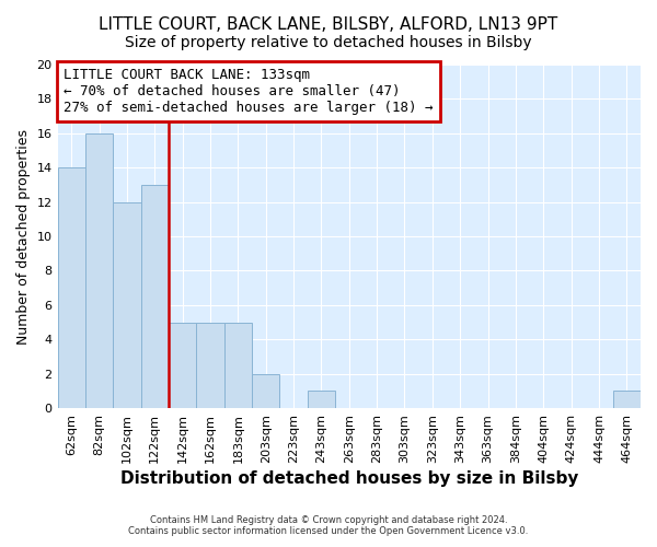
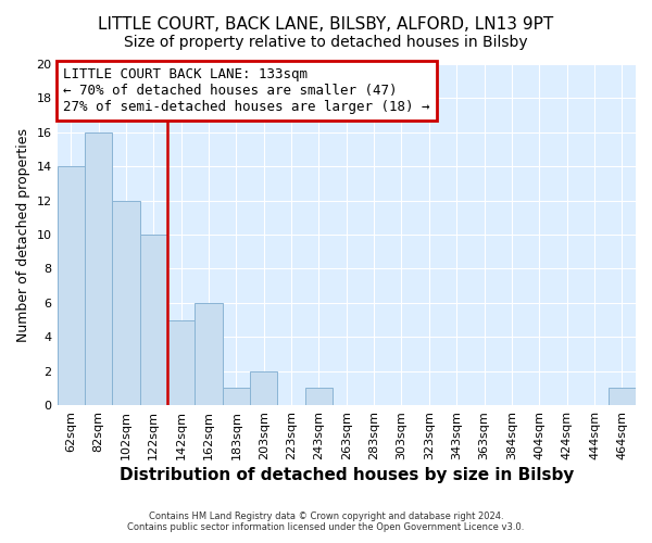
122sqm: 13 -> 10
162sqm: 5 -> 6
183sqm: 5 -> 1
